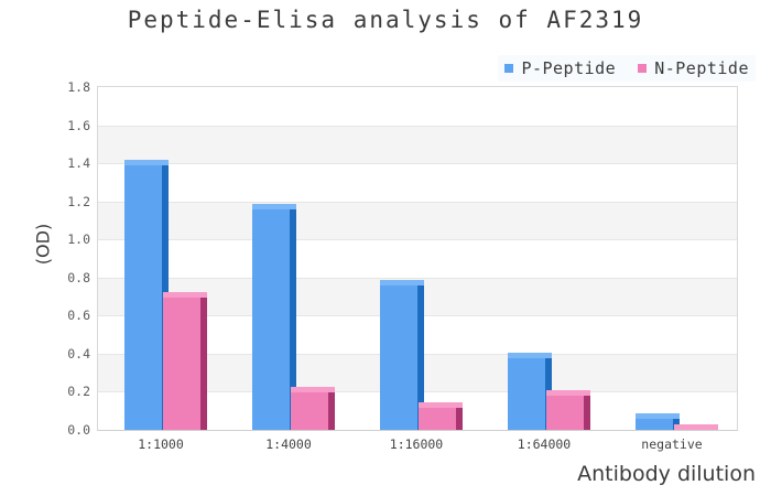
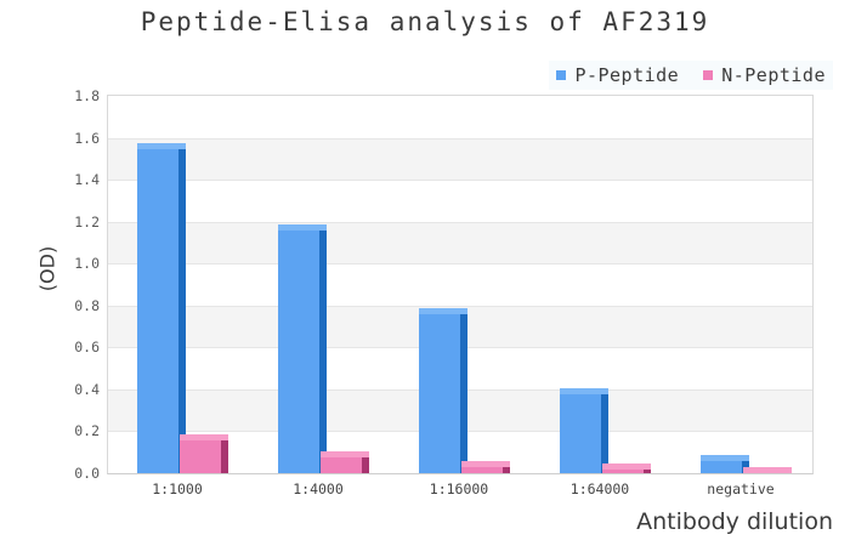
P-Peptide/1:1000: 1.41 -> 1.57
N-Peptide/1:1000: 0.72 -> 0.18
N-Peptide/1:4000: 0.22 -> 0.10
N-Peptide/1:16000: 0.14 -> 0.05
N-Peptide/1:64000: 0.20 -> 0.04
